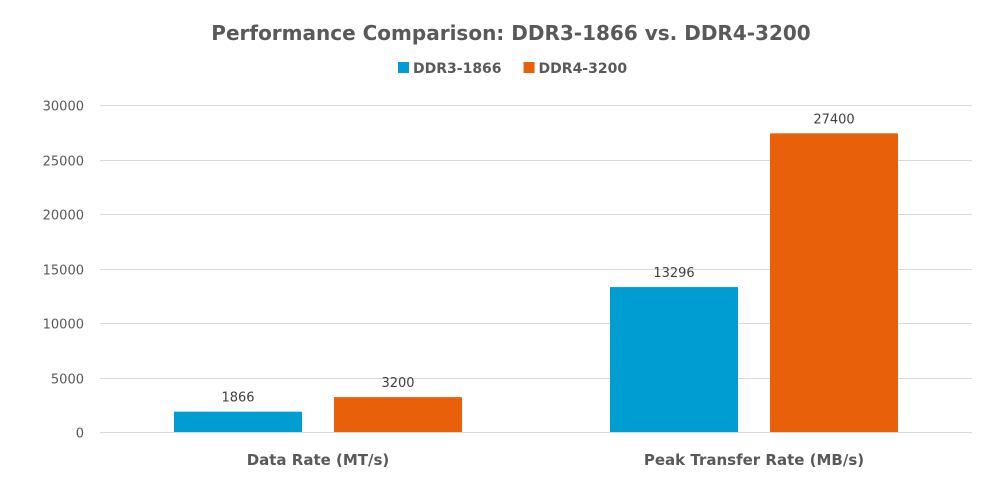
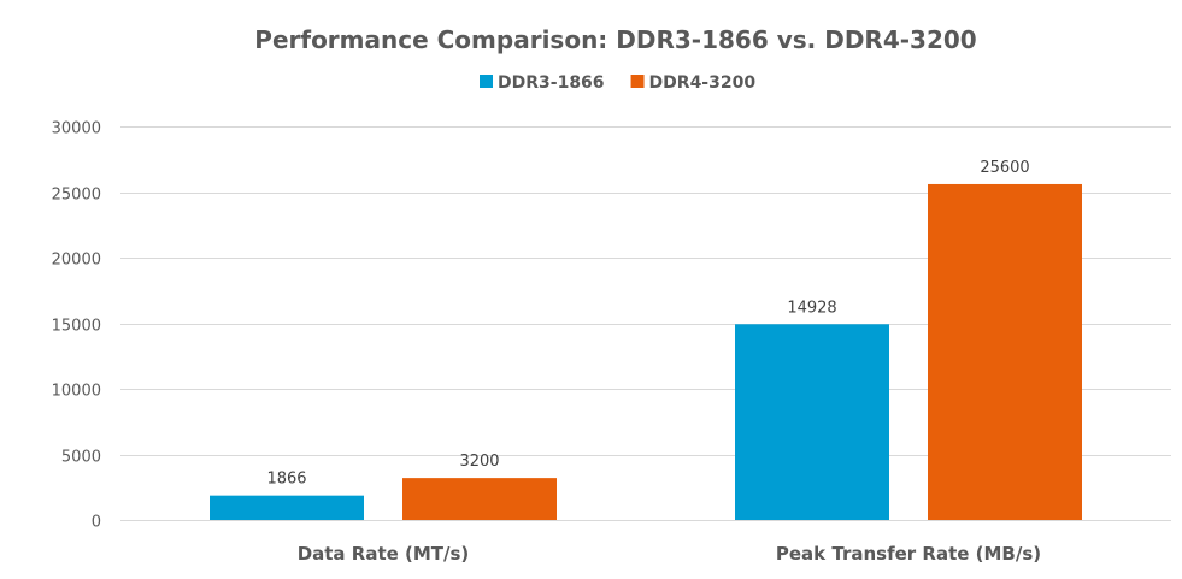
DDR3-1866/Peak Transfer Rate (MB/s): 13296 -> 14928
DDR4-3200/Peak Transfer Rate (MB/s): 27400 -> 25600
